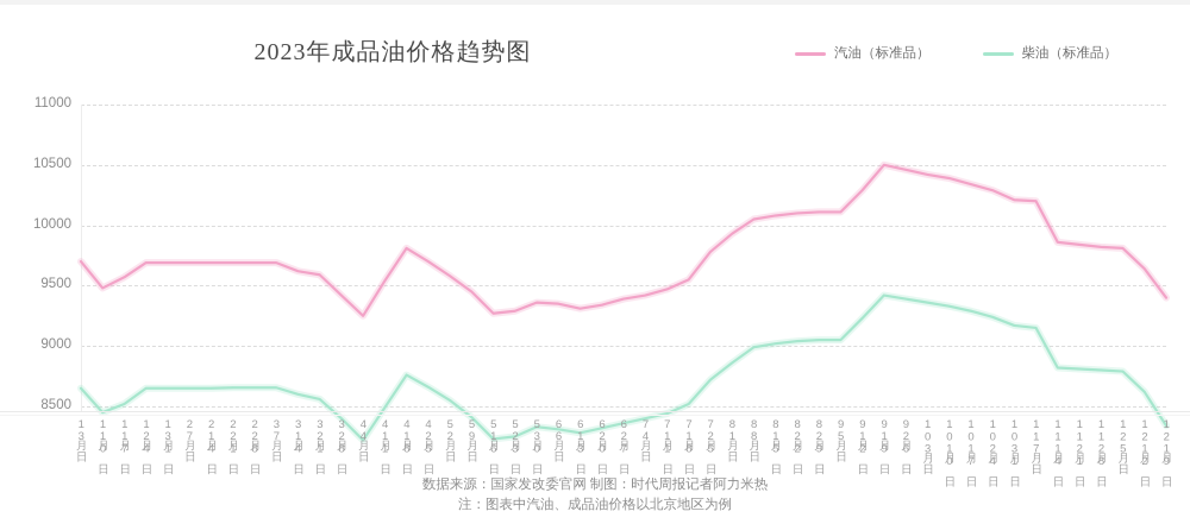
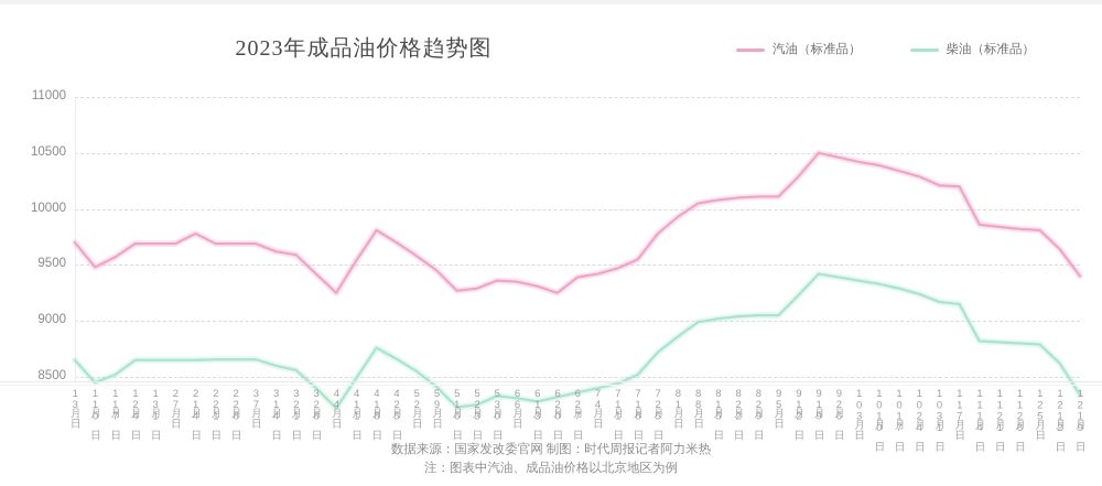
汽油（标准品）/2月14日: 9690 -> 9780
汽油（标准品）/6月20日: 9340 -> 9250
